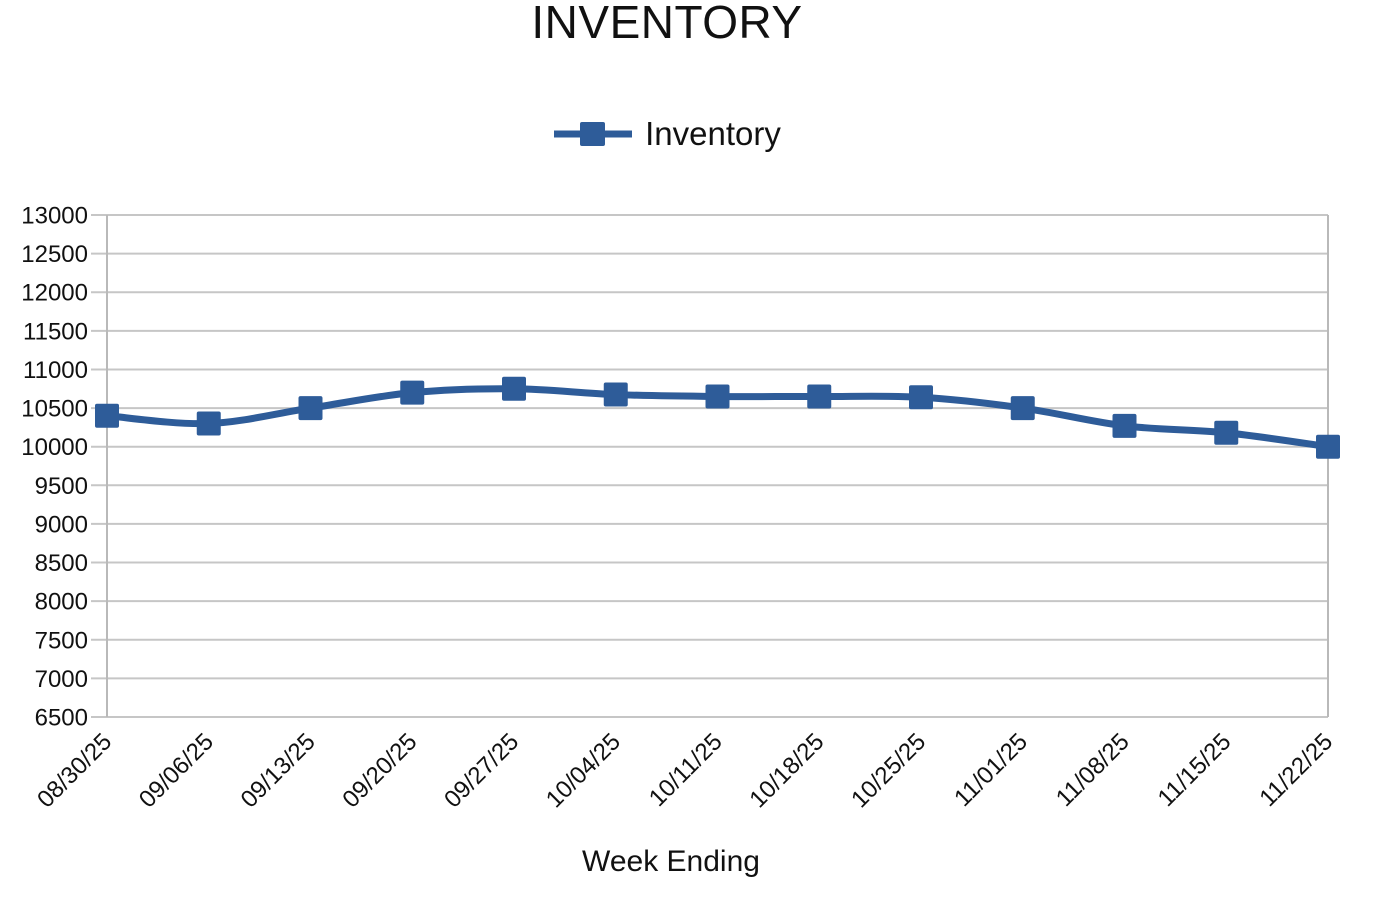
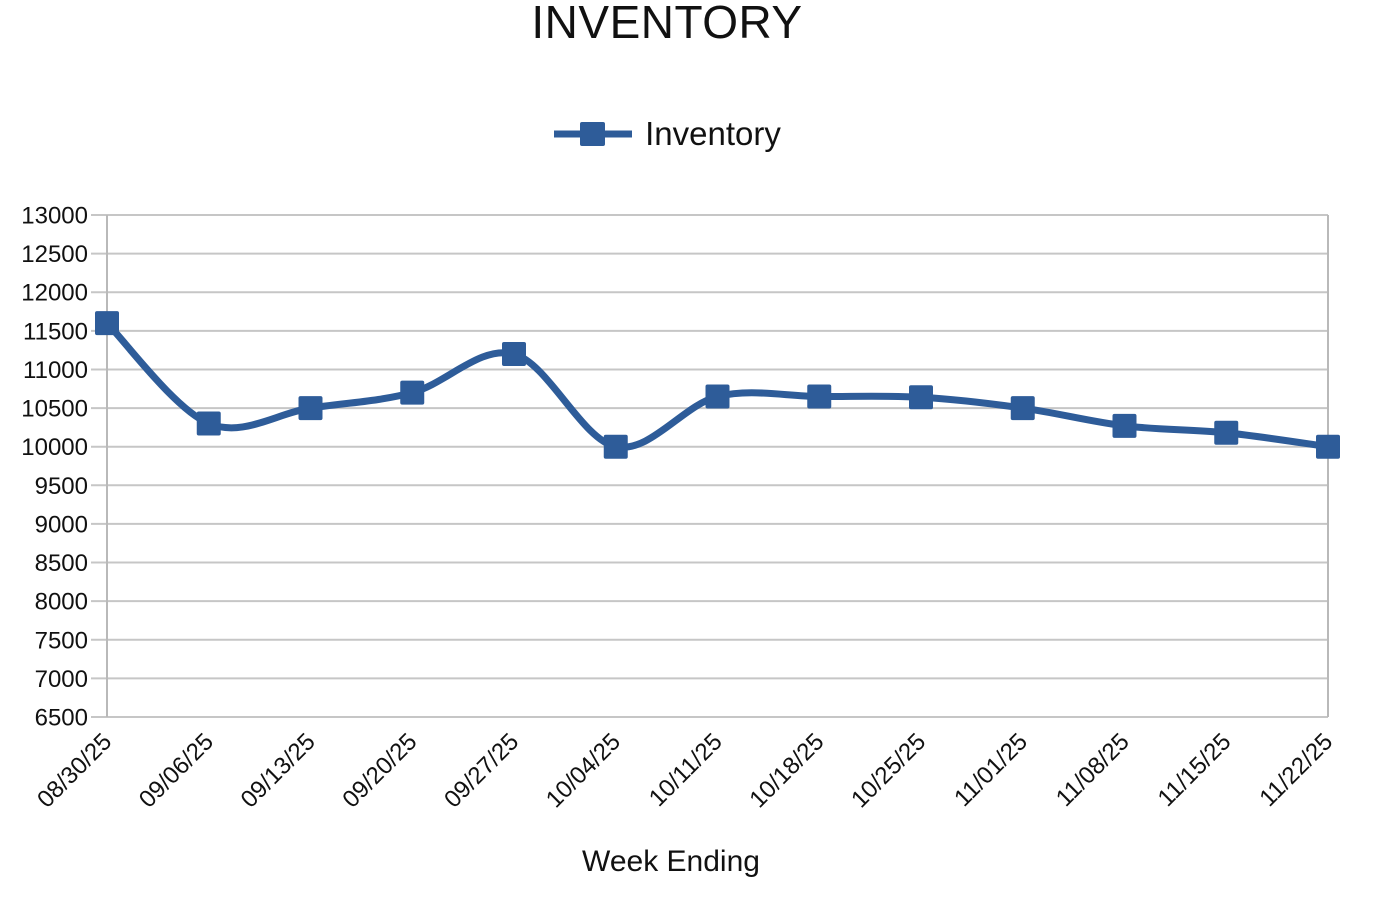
08/30/25: 10400 -> 11600
09/27/25: 10800 -> 11200
10/04/25: 10700 -> 10000
